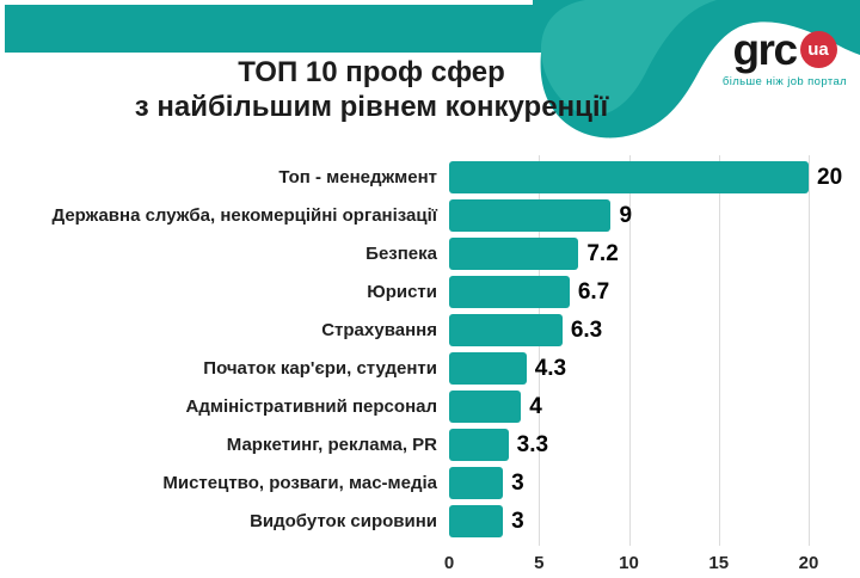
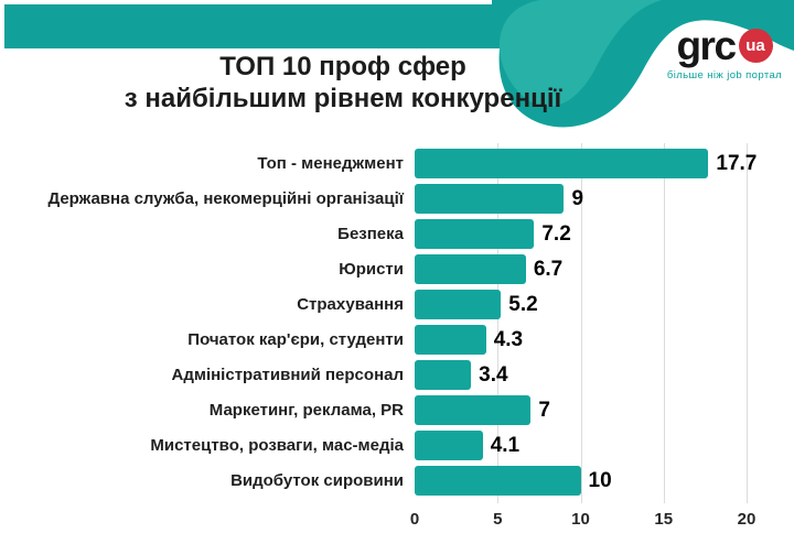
Топ - менеджмент: 20 -> 17.7
Страхування: 6.3 -> 5.2
Адміністративний персонал: 4 -> 3.4
Маркетинг, реклама, PR: 3.3 -> 7
Мистецтво, розваги, мас-медіа: 3 -> 4.1
Видобуток сировини: 3 -> 10
